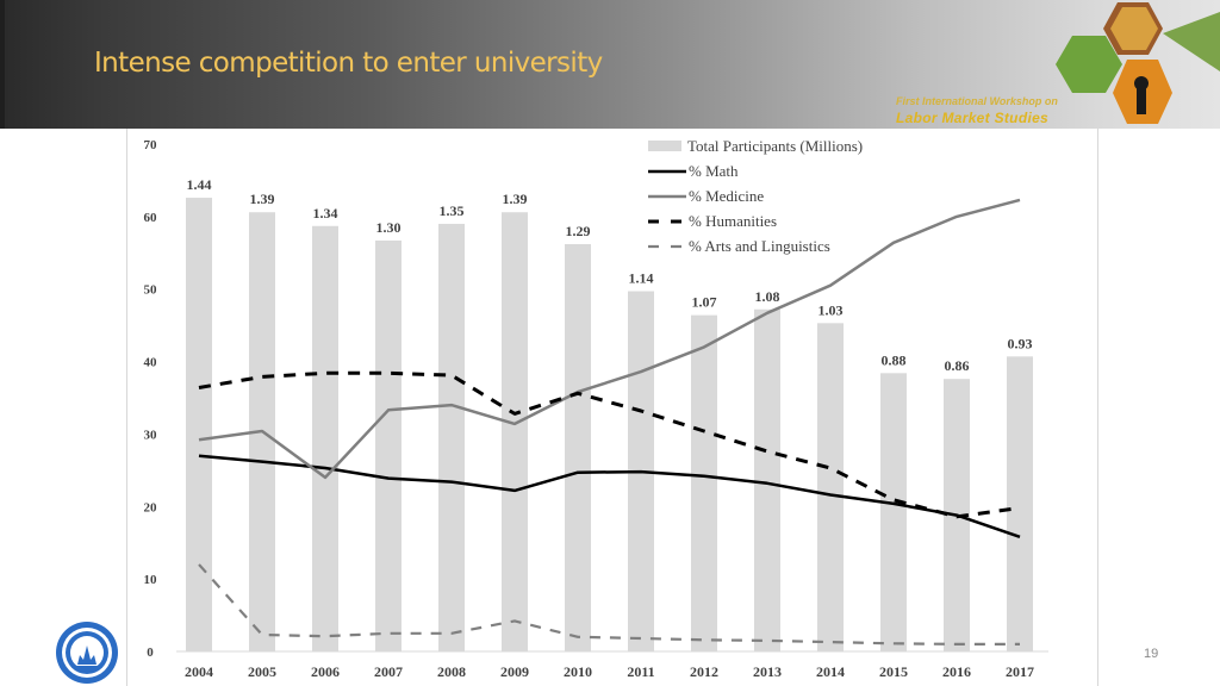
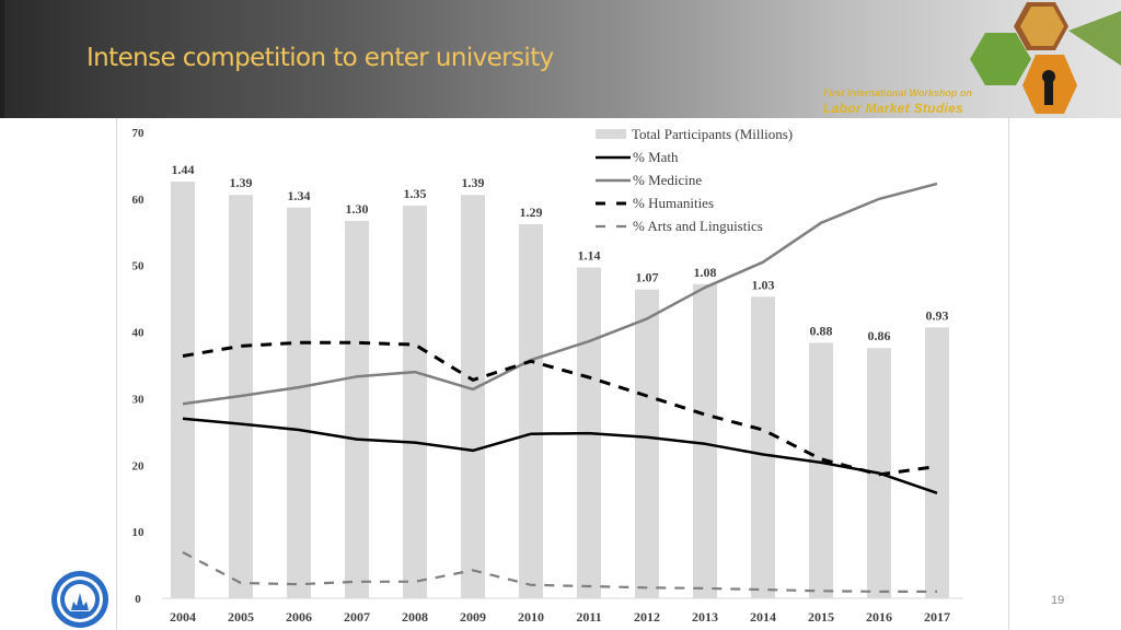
% Arts and Linguistics/2004: 12 -> 7
% Medicine/2006: 24 -> 32
